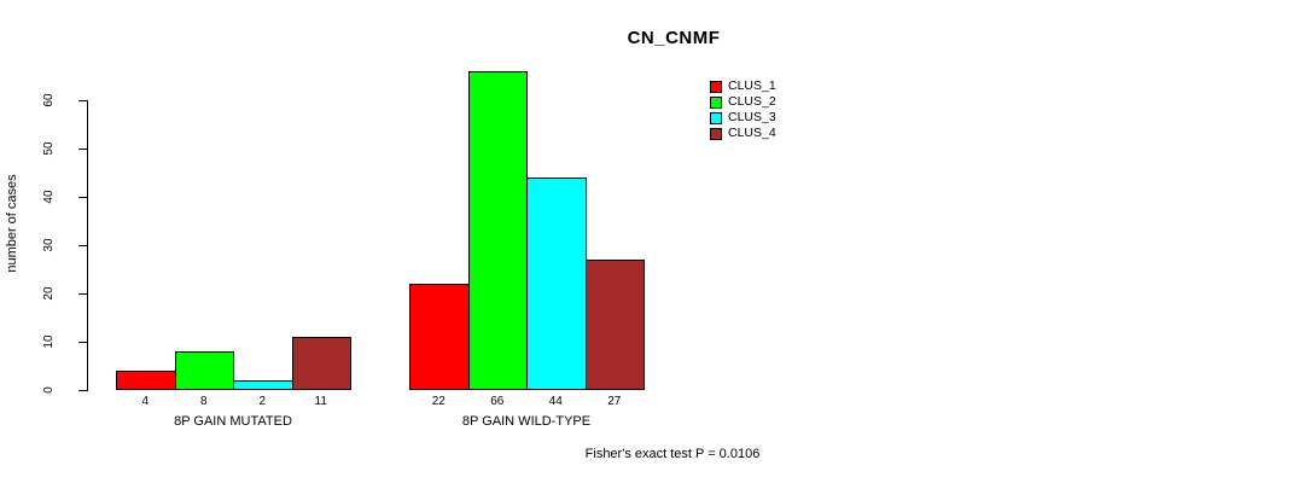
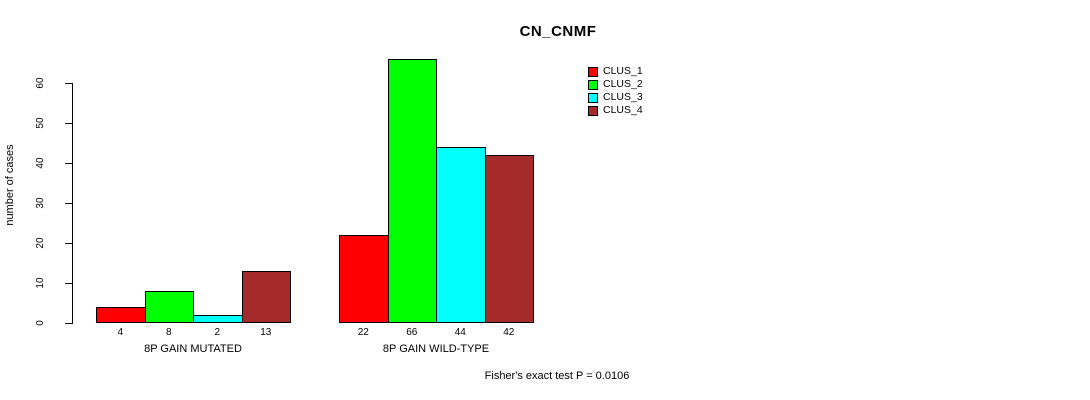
CLUS_4/8P GAIN MUTATED: 11 -> 13
CLUS_4/8P GAIN WILD-TYPE: 27 -> 42
